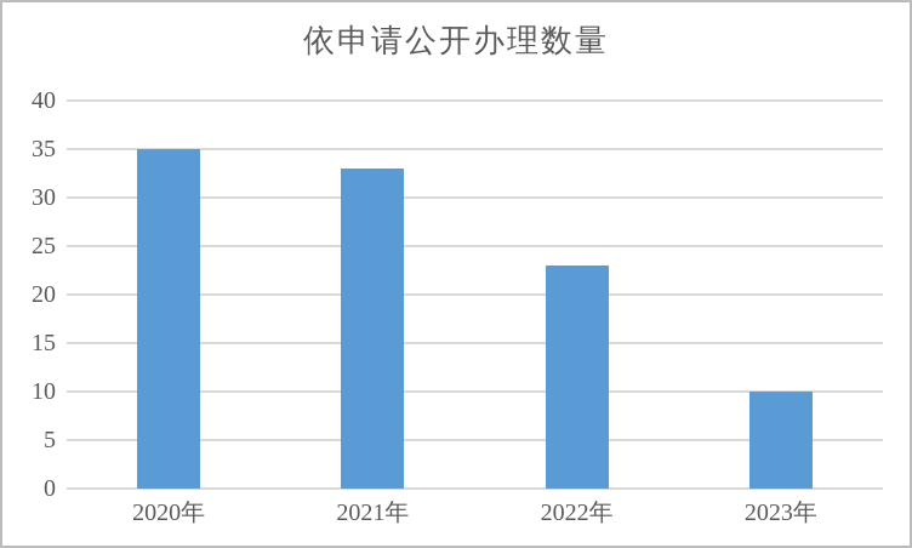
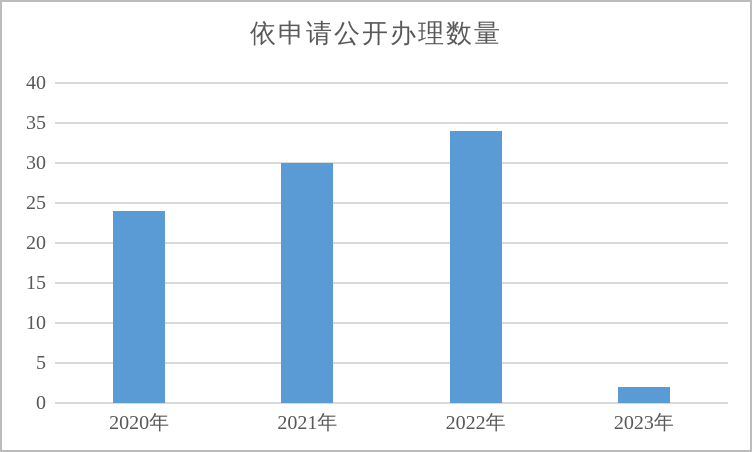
2020年: 35 -> 24
2021年: 33 -> 30
2022年: 23 -> 34
2023年: 10 -> 2
